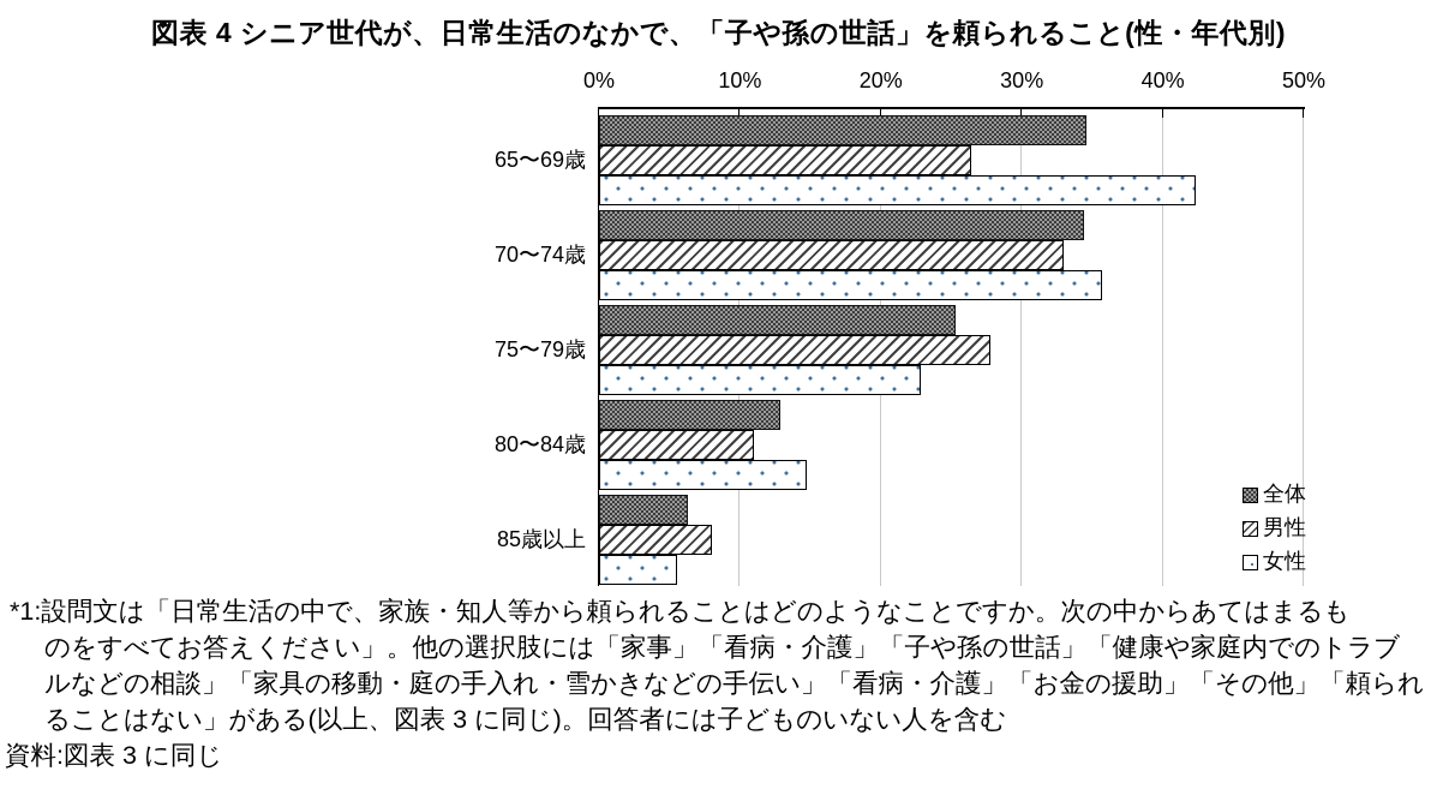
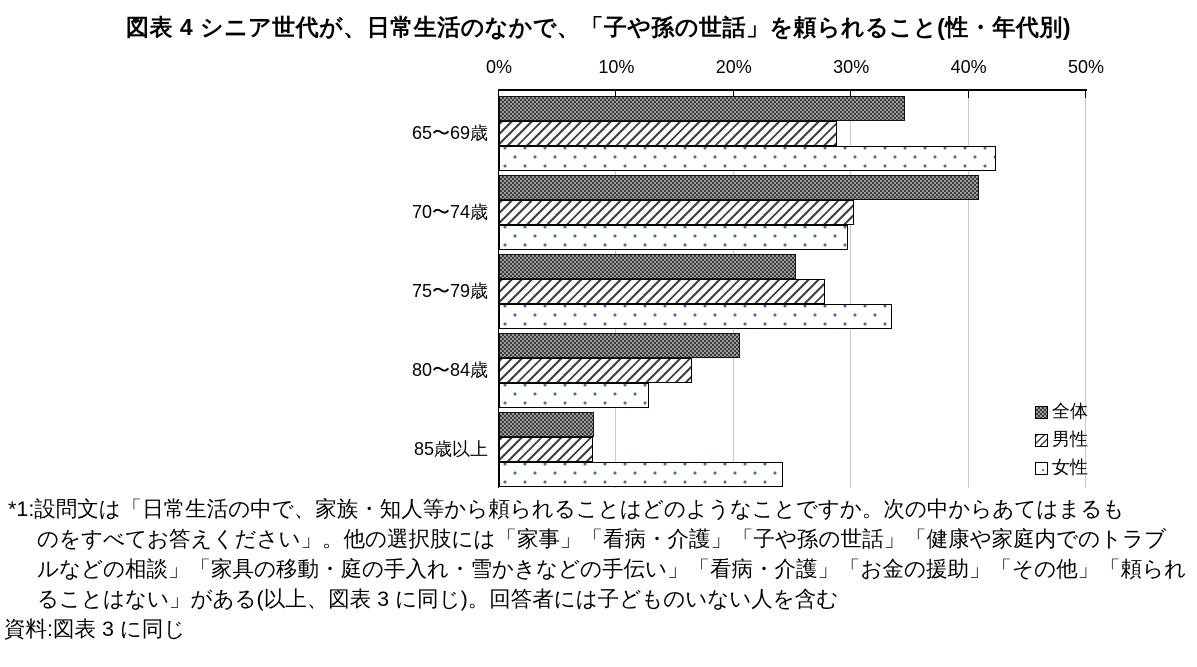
男性/65〜69歳: 26.4% -> 28.8%
全体/70〜74歳: 34.4% -> 40.9%
男性/70〜74歳: 33.0% -> 30.2%
女性/70〜74歳: 35.7% -> 29.7%
女性/75〜79歳: 22.8% -> 33.5%
全体/80〜84歳: 12.9% -> 20.5%
男性/80〜84歳: 11.0% -> 16.4%
女性/80〜84歳: 14.7% -> 12.8%
全体/85歳以上: 6.3% -> 8.1%
女性/85歳以上: 5.5% -> 24.2%
